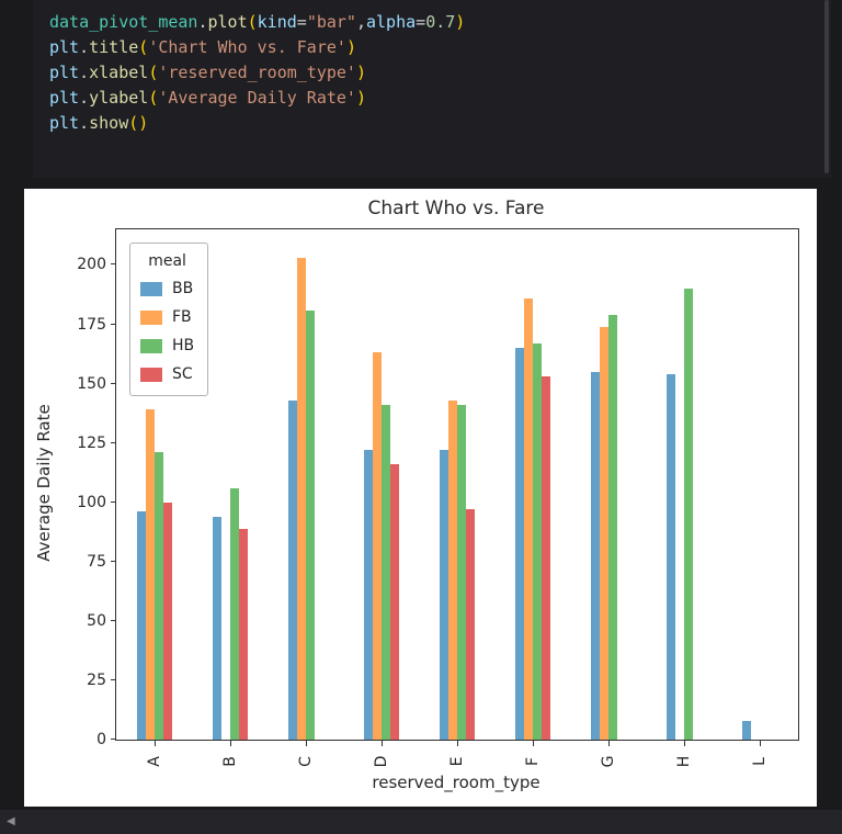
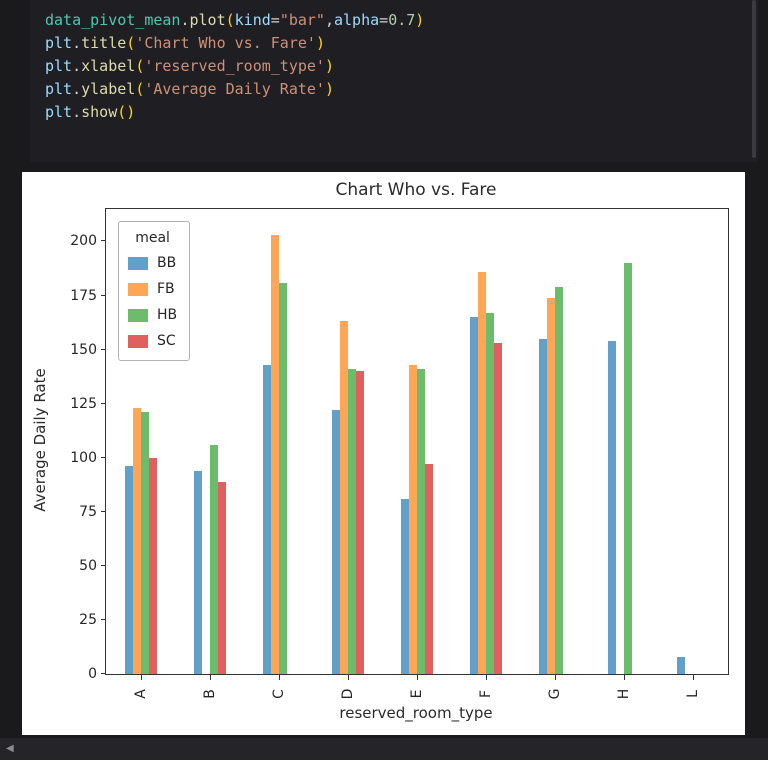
FB/A: 139 -> 123
SC/D: 116 -> 140
BB/E: 122 -> 81
